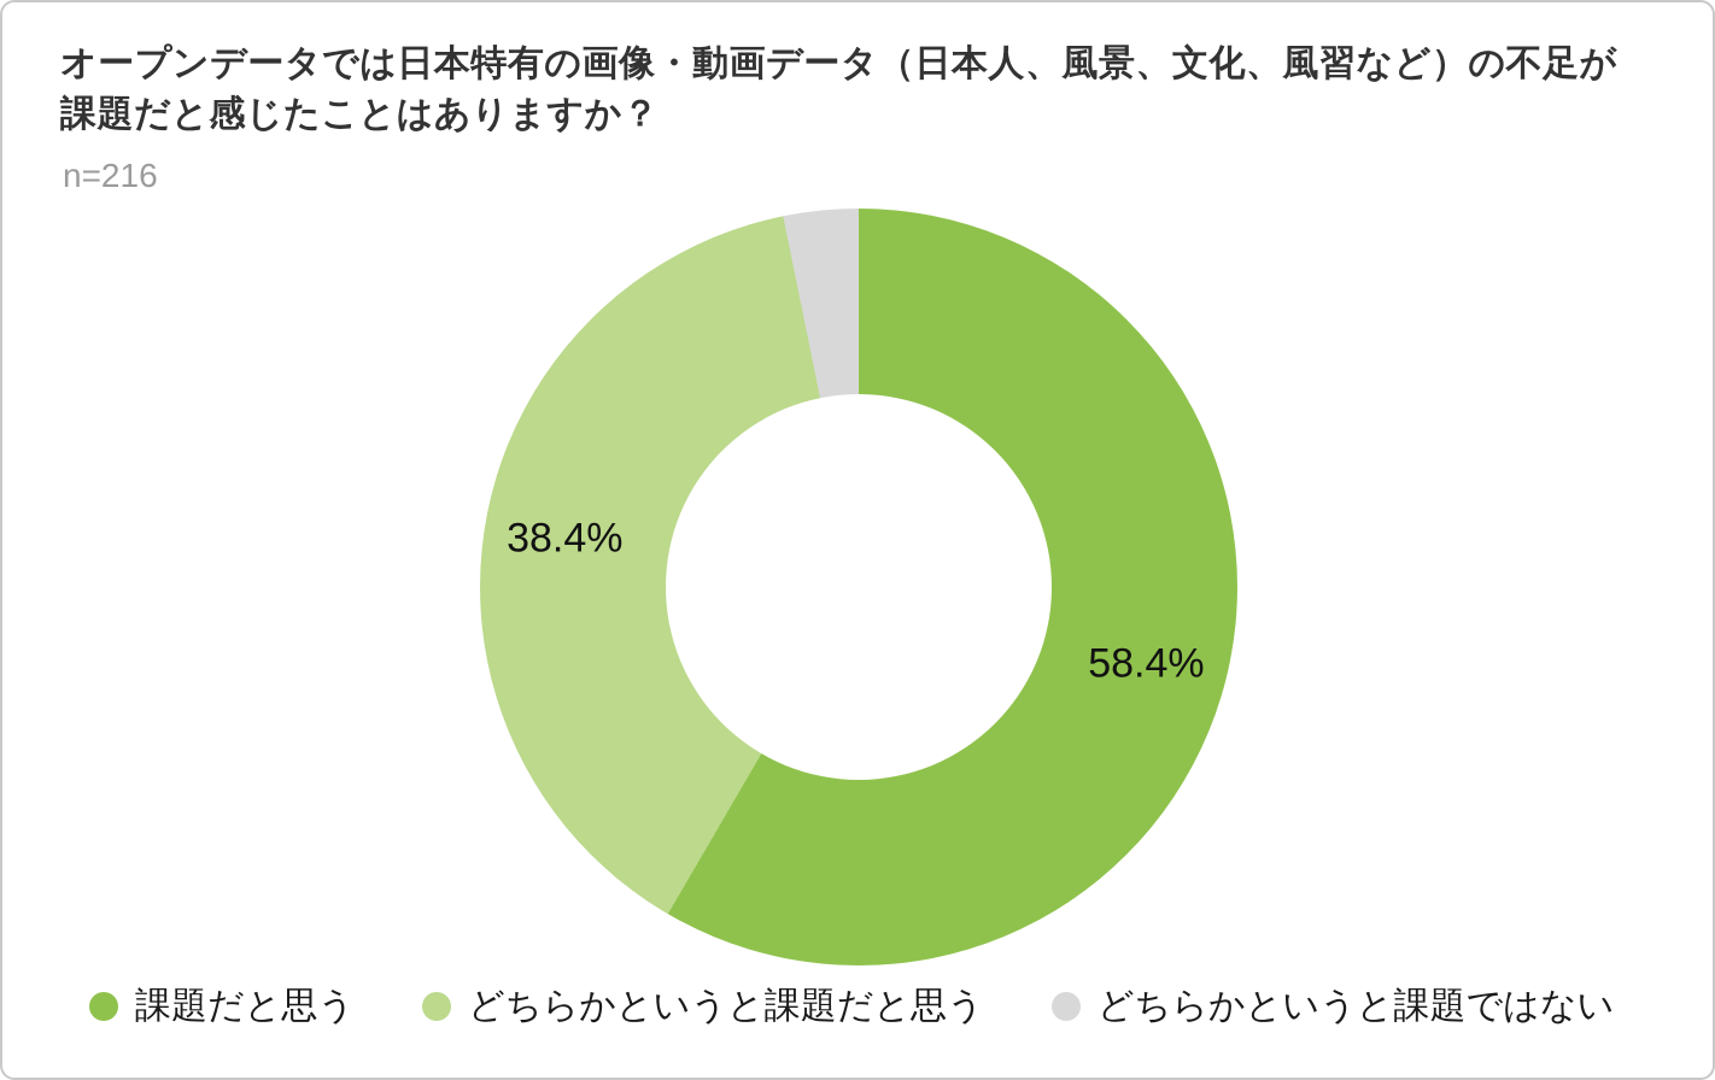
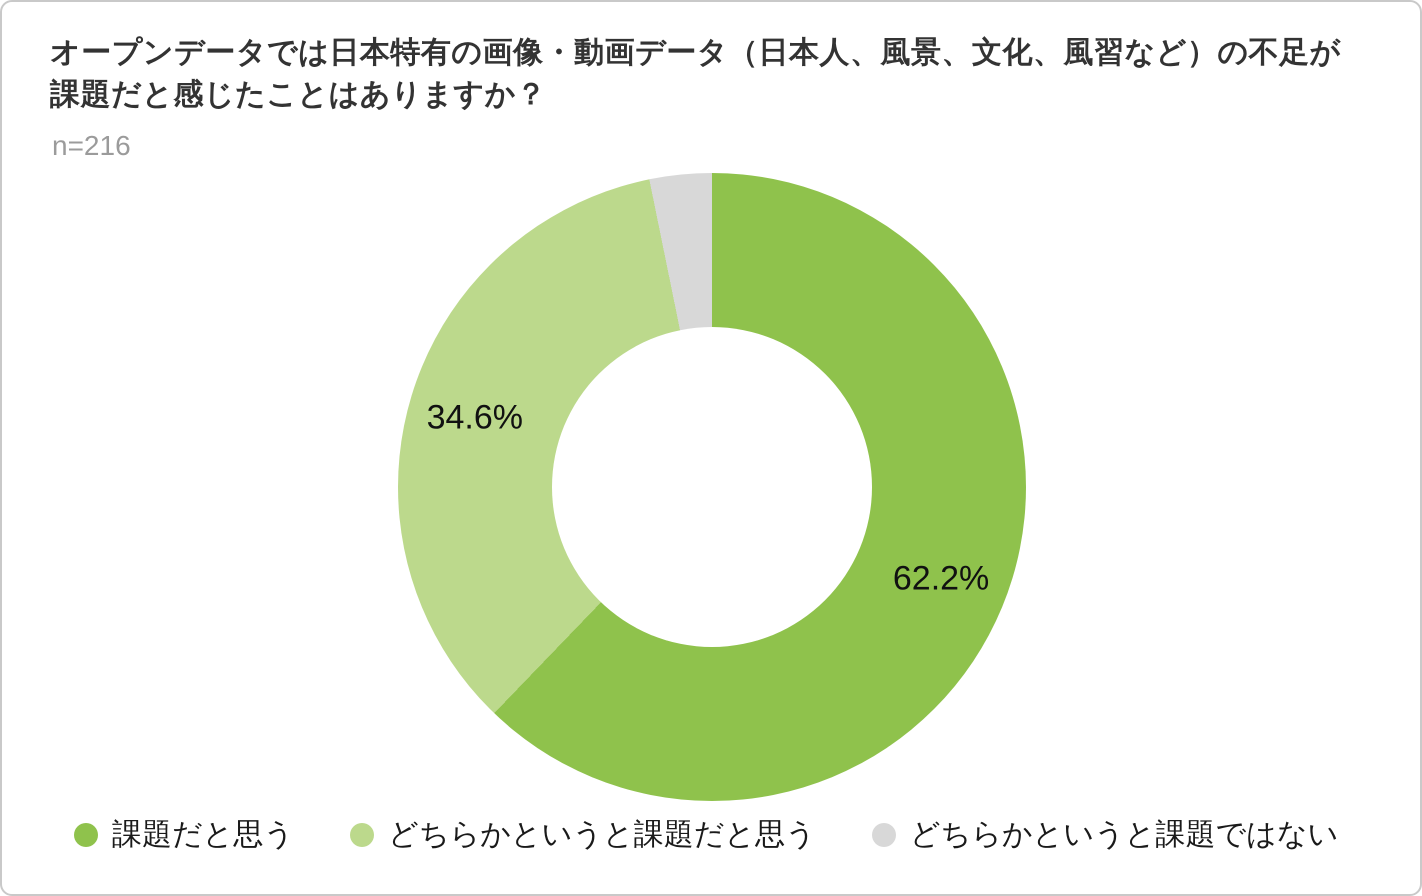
課題だと思う: 58.4% -> 62.2%
どちらかというと課題だと思う: 38.4% -> 34.6%
